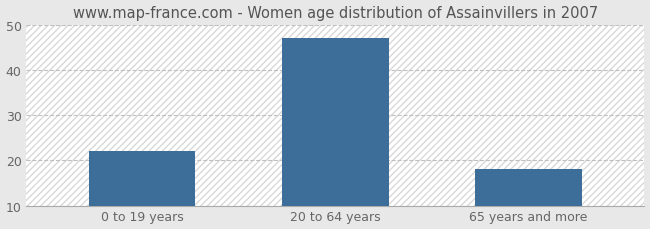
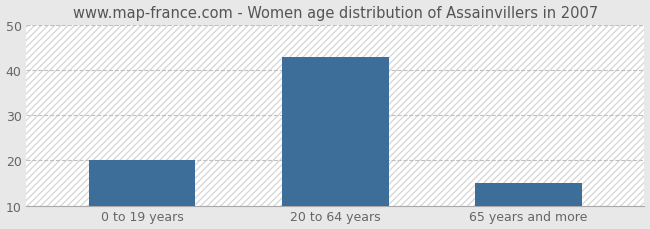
0 to 19 years: 22 -> 20
20 to 64 years: 47 -> 43
65 years and more: 18 -> 15
